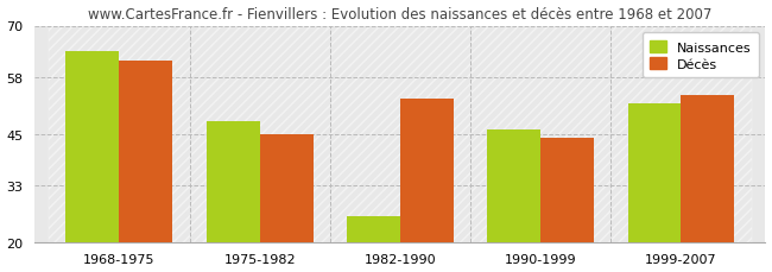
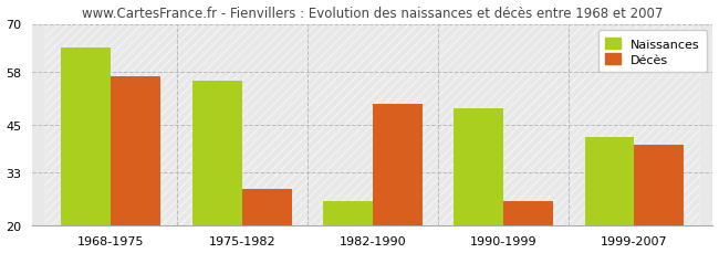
Décès/1968-1975: 62 -> 57
Naissances/1975-1982: 48 -> 56
Décès/1975-1982: 45 -> 29
Décès/1982-1990: 53 -> 50
Naissances/1990-1999: 46 -> 49
Décès/1990-1999: 44 -> 26
Naissances/1999-2007: 52 -> 42
Décès/1999-2007: 54 -> 40
